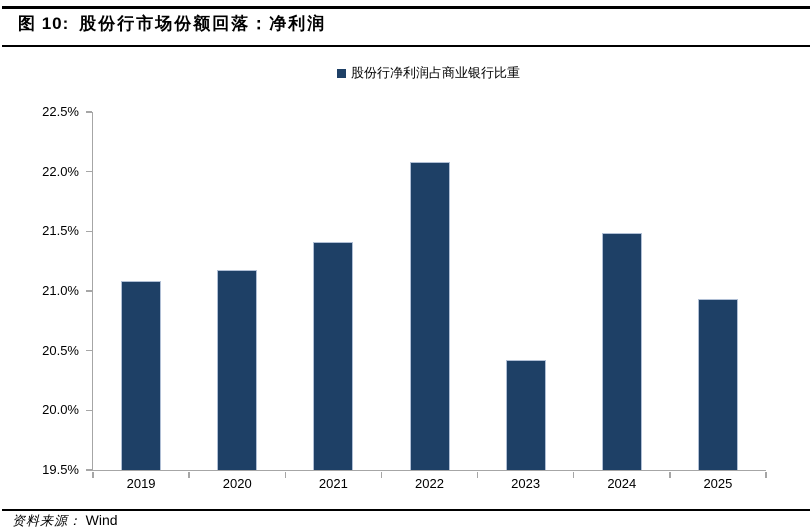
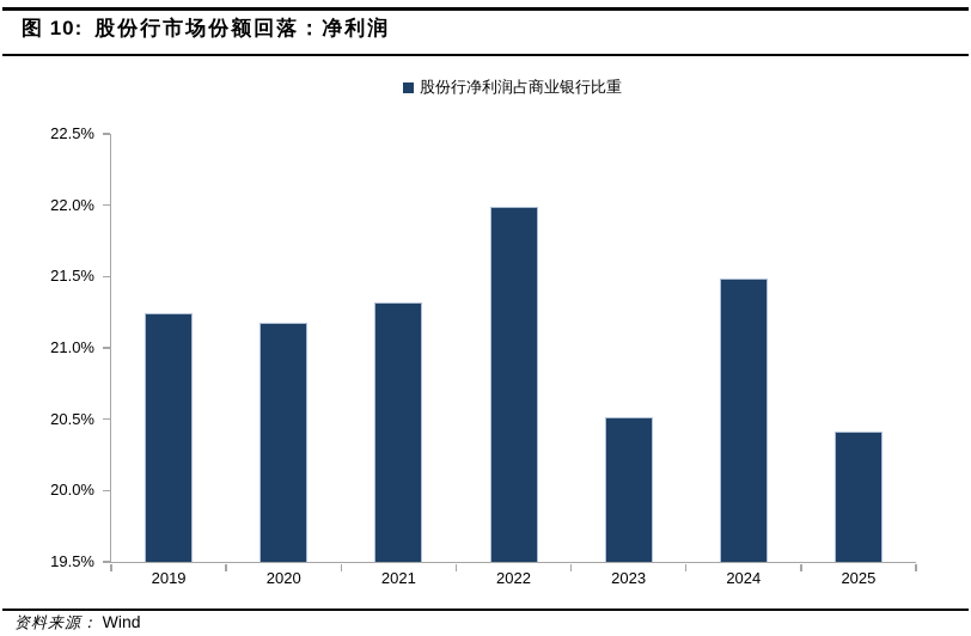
2019: 21.08% -> 21.24%
2021: 21.41% -> 21.32%
2022: 22.08% -> 21.99%
2023: 20.42% -> 20.51%
2025: 20.93% -> 20.41%
